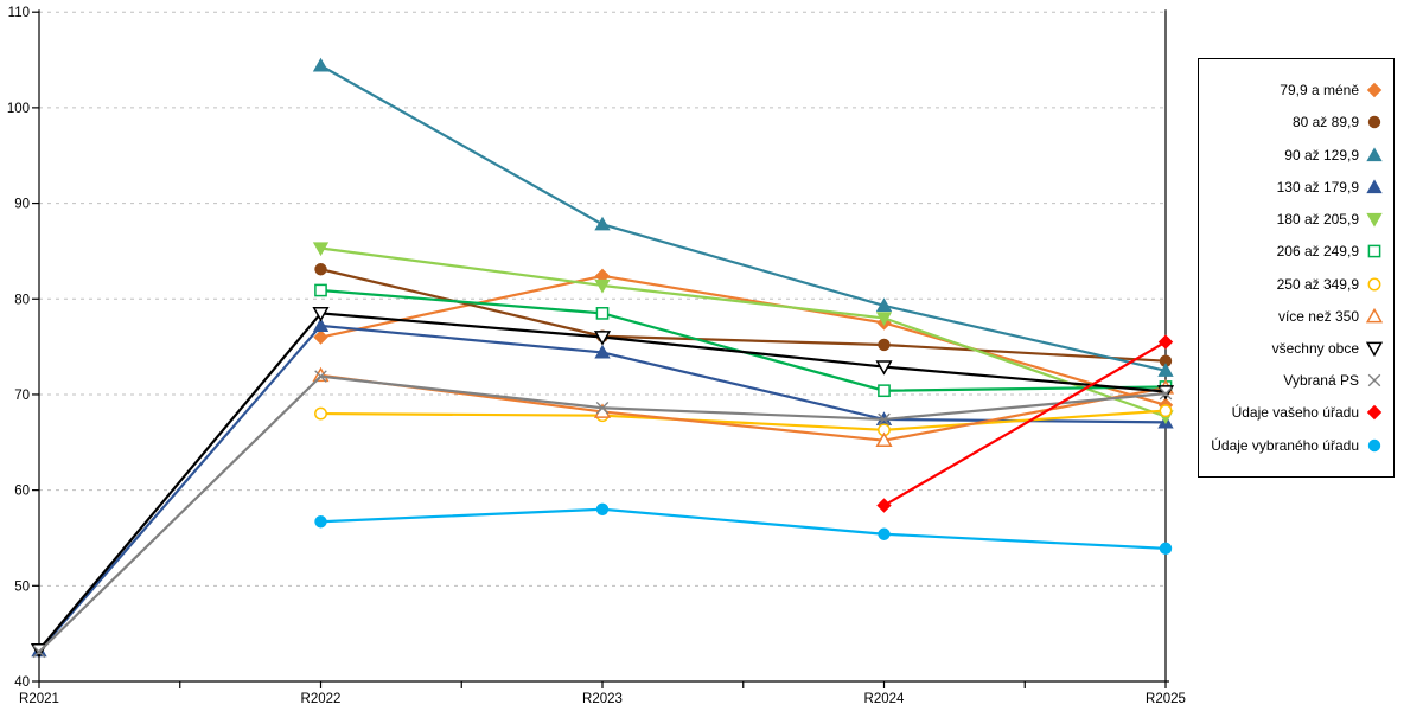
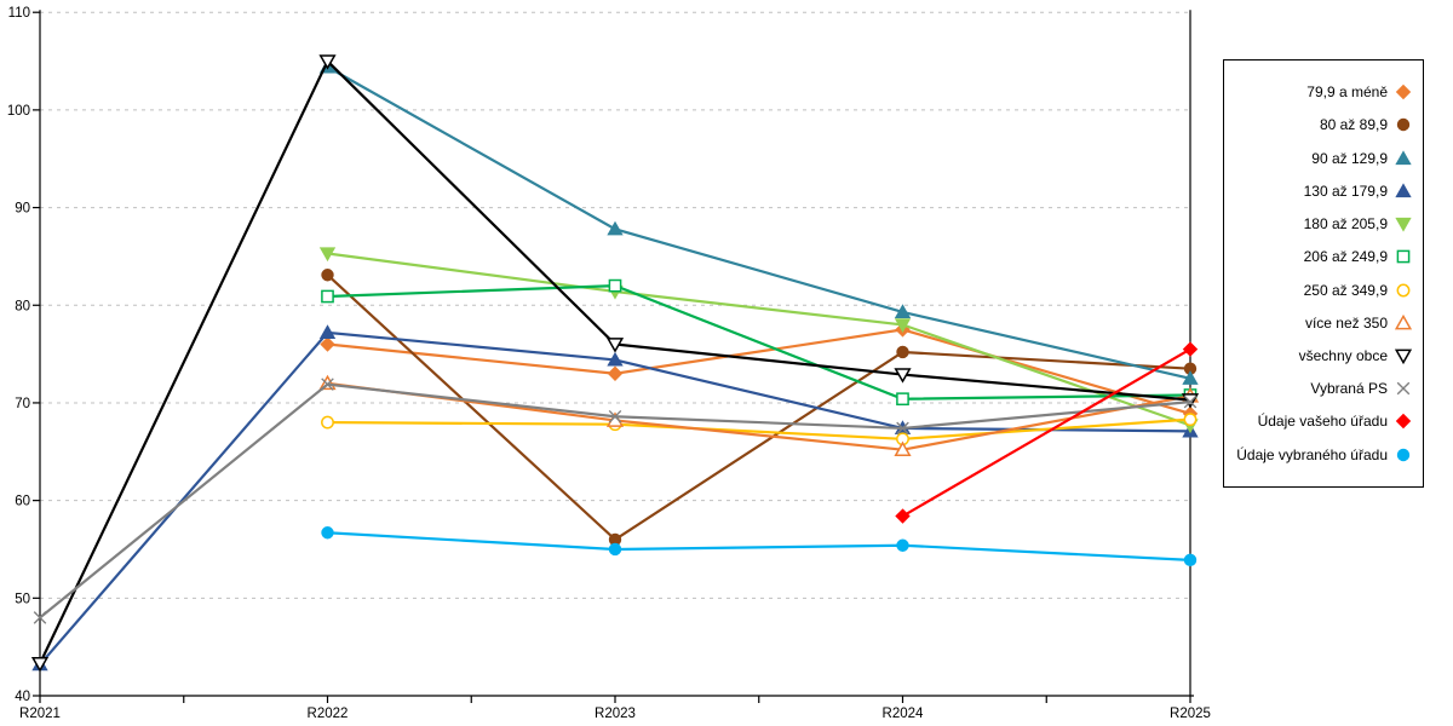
Vybraná PS/R2021: 43 -> 48
všechny obce/R2022: 78 -> 105
79,9 a méně/R2023: 82 -> 73
80 až 89,9/R2023: 76 -> 56
206 až 249,9/R2023: 78 -> 82
Údaje vybraného úřadu/R2023: 58 -> 55
